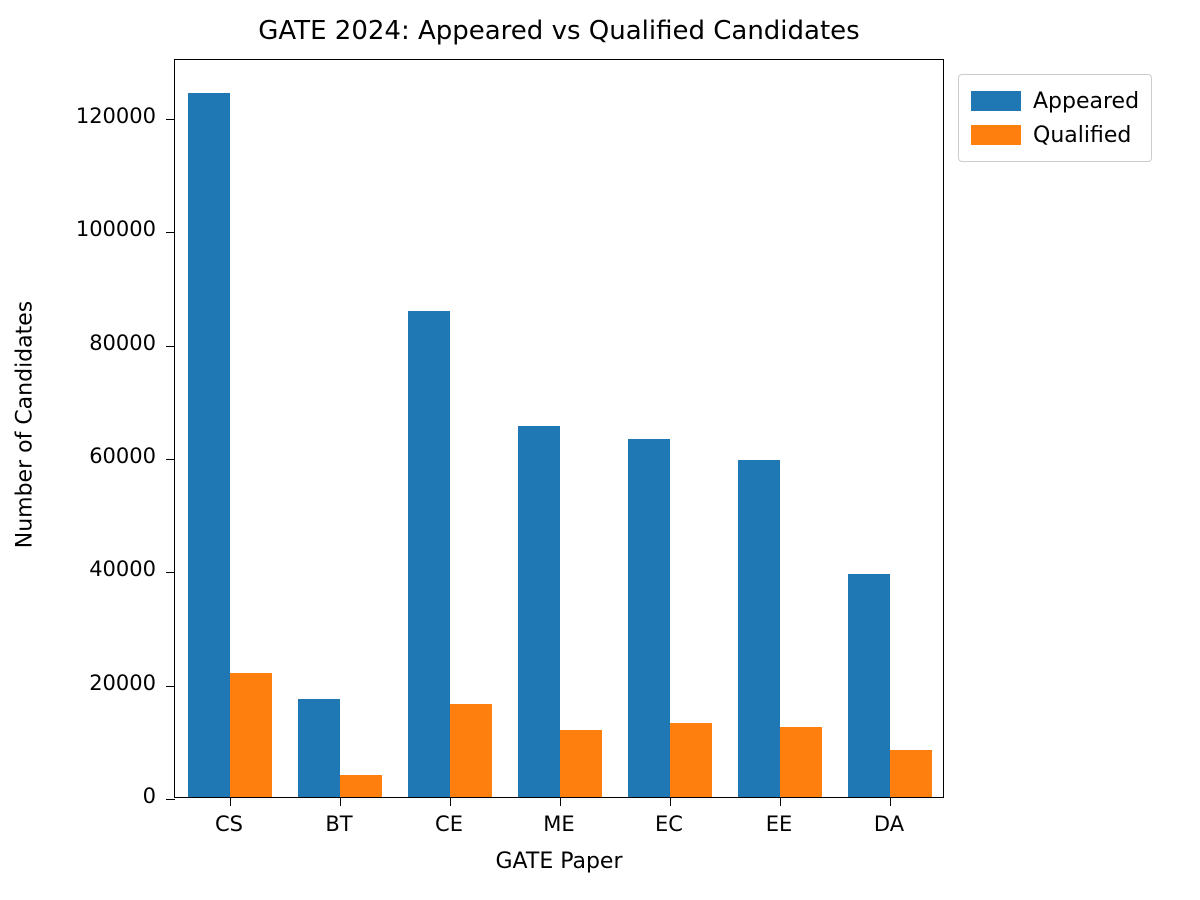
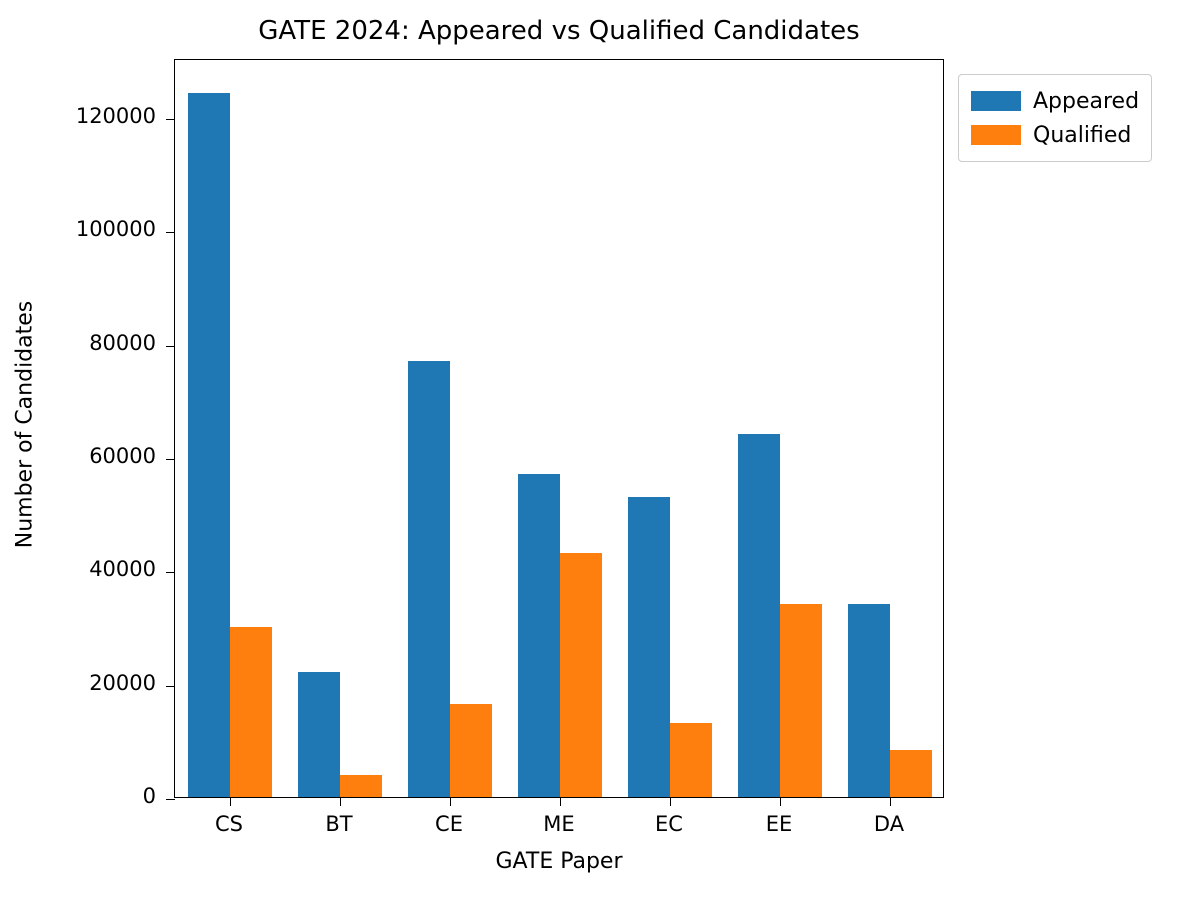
Qualified/CS: 22000 -> 30000
Appeared/BT: 17000 -> 22000
Appeared/CE: 86000 -> 77000
Appeared/ME: 65000 -> 57000
Qualified/ME: 12000 -> 43000
Appeared/EC: 63000 -> 53000
Appeared/EE: 60000 -> 64000
Qualified/EE: 12000 -> 34000
Appeared/DA: 39000 -> 34000
